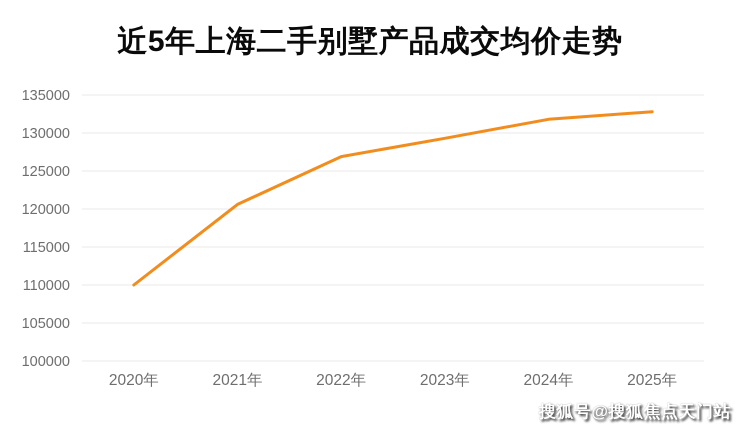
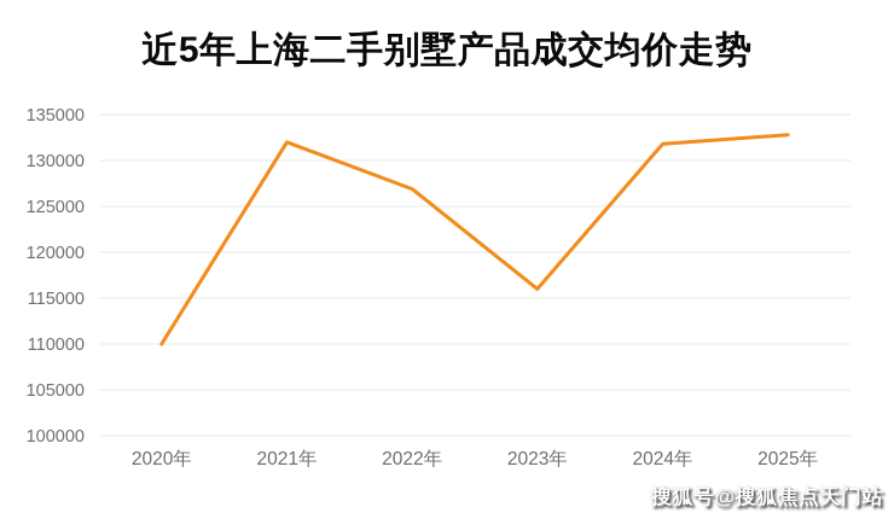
2021年: 121000 -> 132000
2023年: 129000 -> 116000
